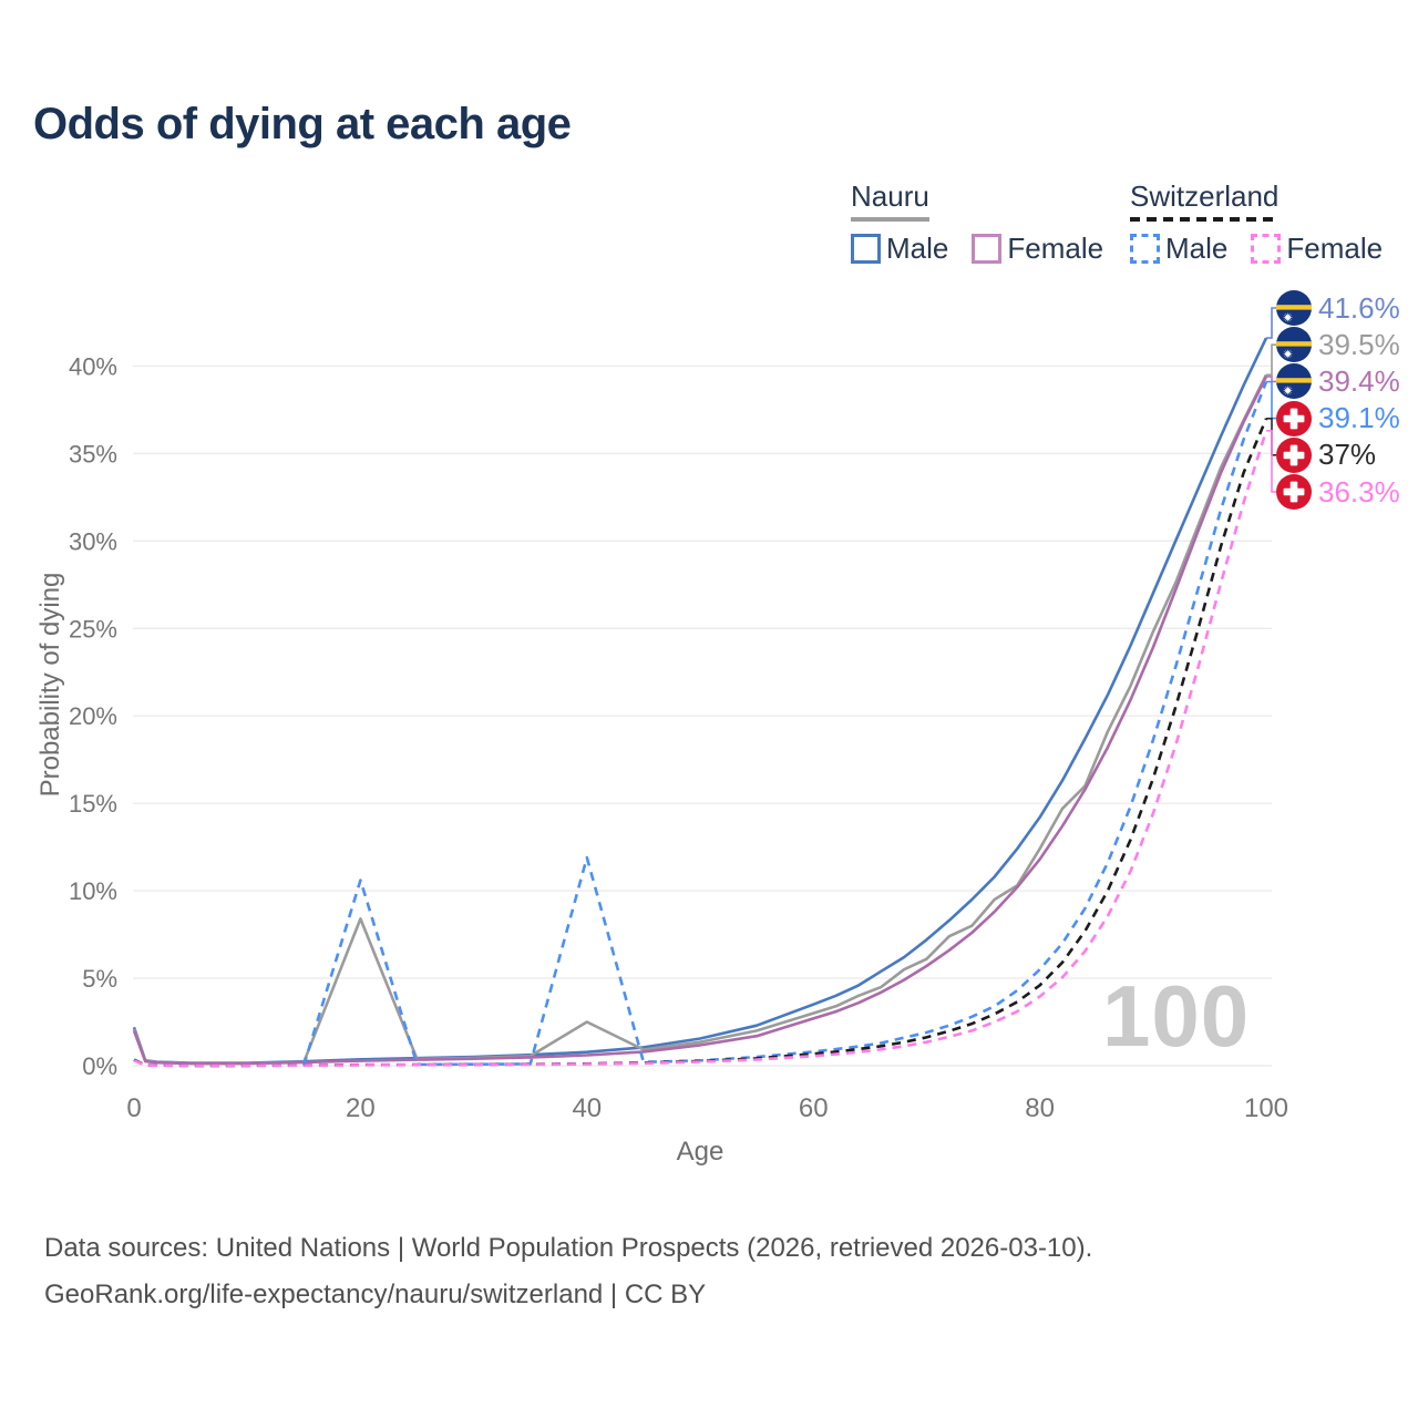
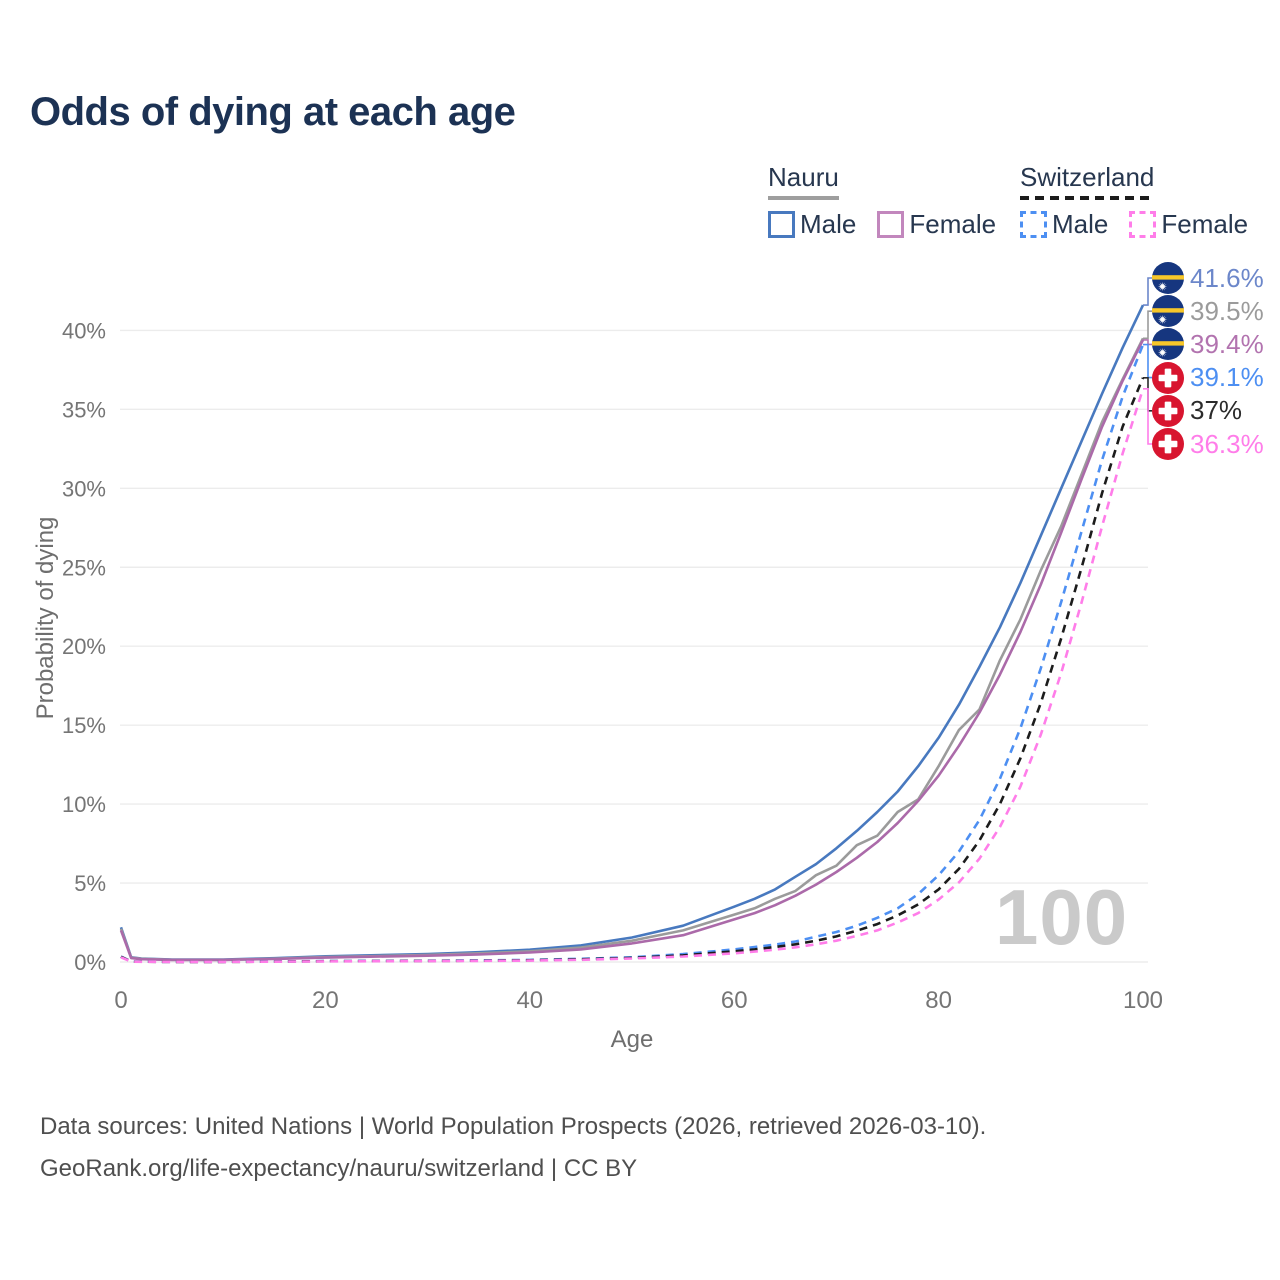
Nauru/20: 8.4% -> 0.3%
Switzerland Male/20: 10.6% -> 0.1%
Nauru/40: 2.5% -> 0.7%
Switzerland Male/40: 11.9% -> 0.1%
